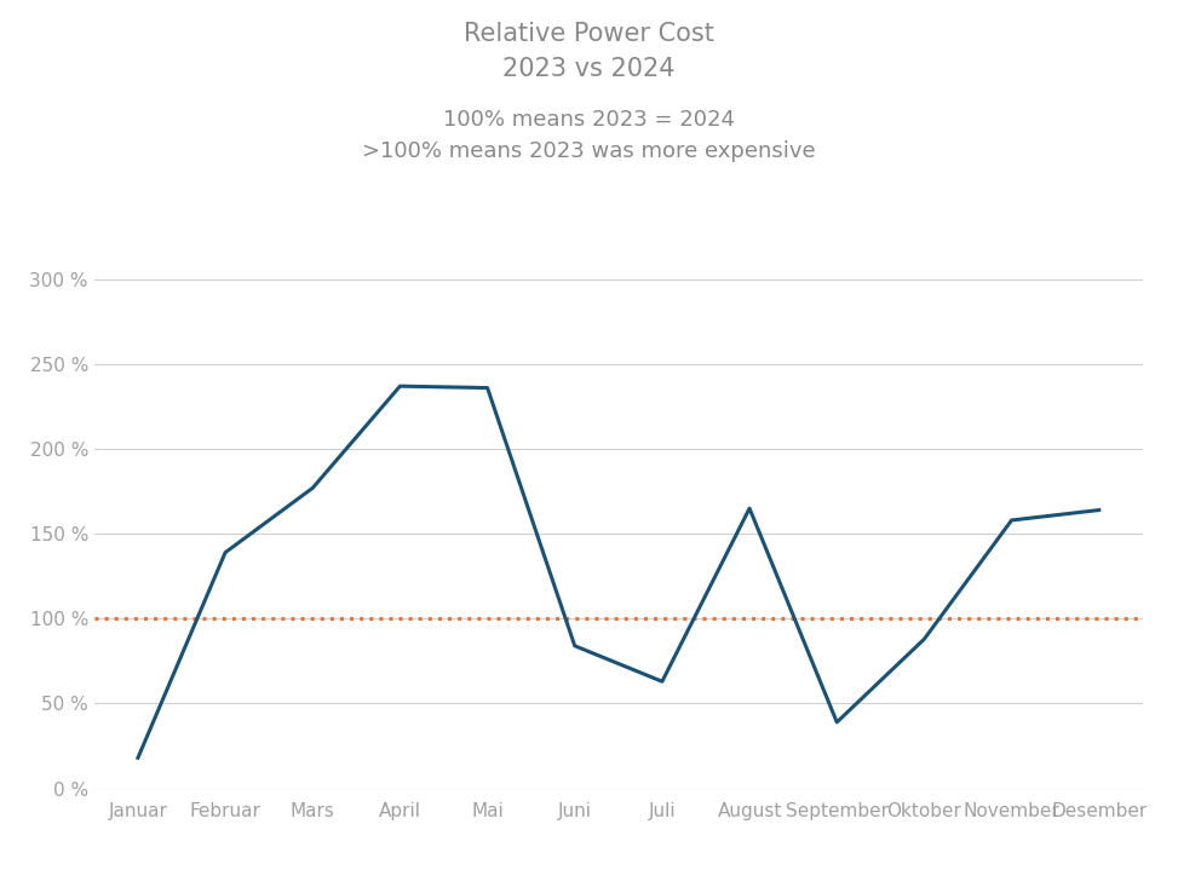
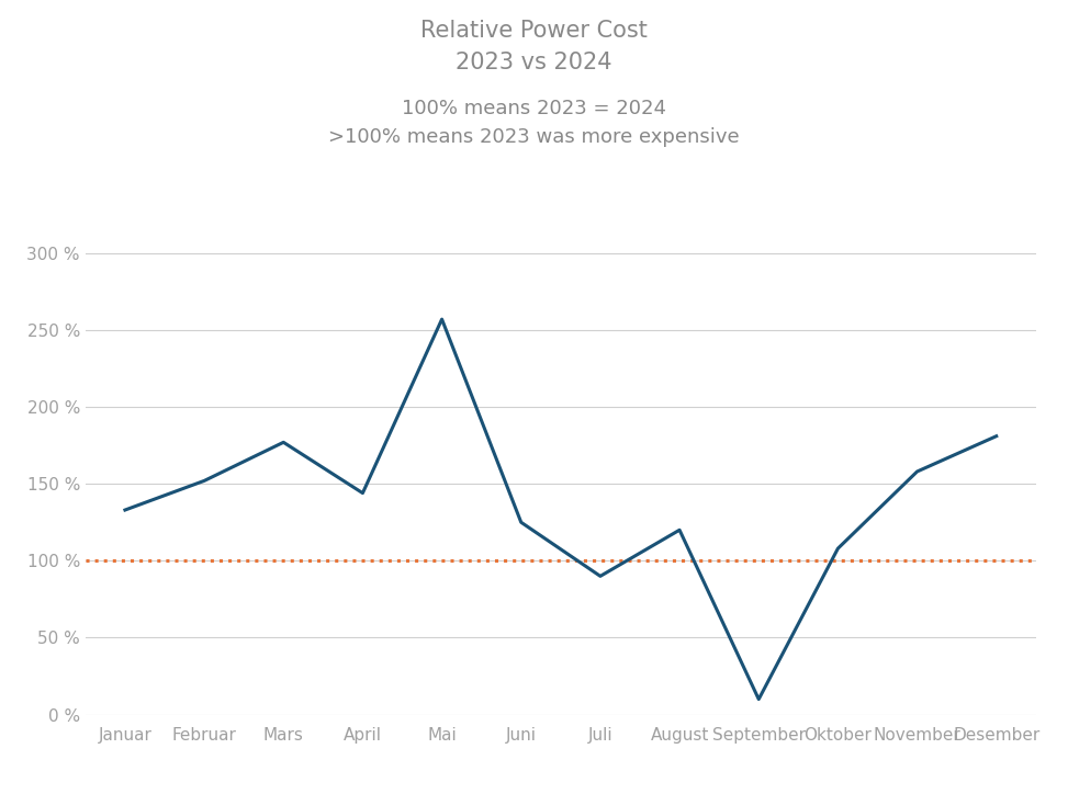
Januar: 18 % -> 133 %
Februar: 139 % -> 152 %
April: 237 % -> 144 %
Mai: 236 % -> 257 %
Juni: 84 % -> 125 %
Juli: 63 % -> 90 %
August: 165 % -> 120 %
September: 39 % -> 10 %
Oktober: 88 % -> 108 %
Desember: 164 % -> 181 %
